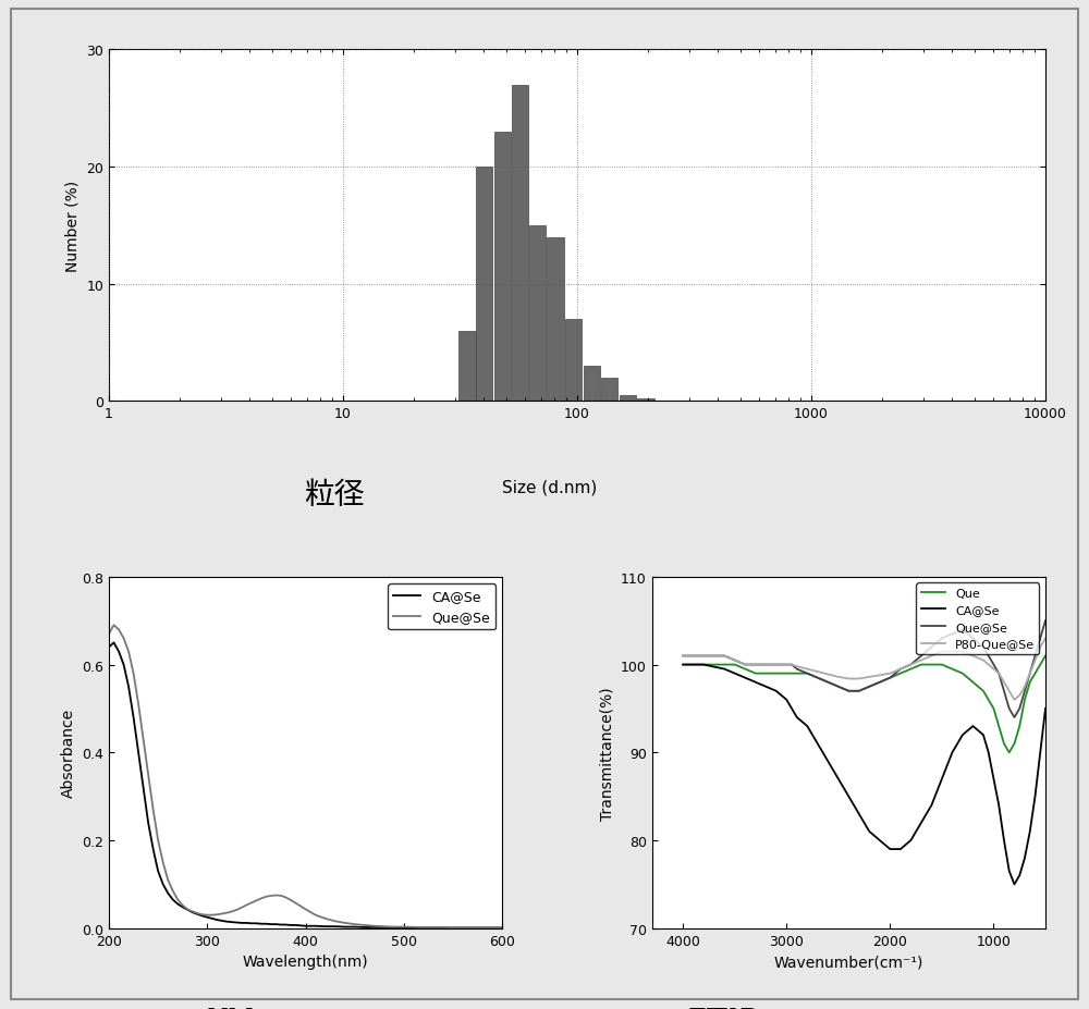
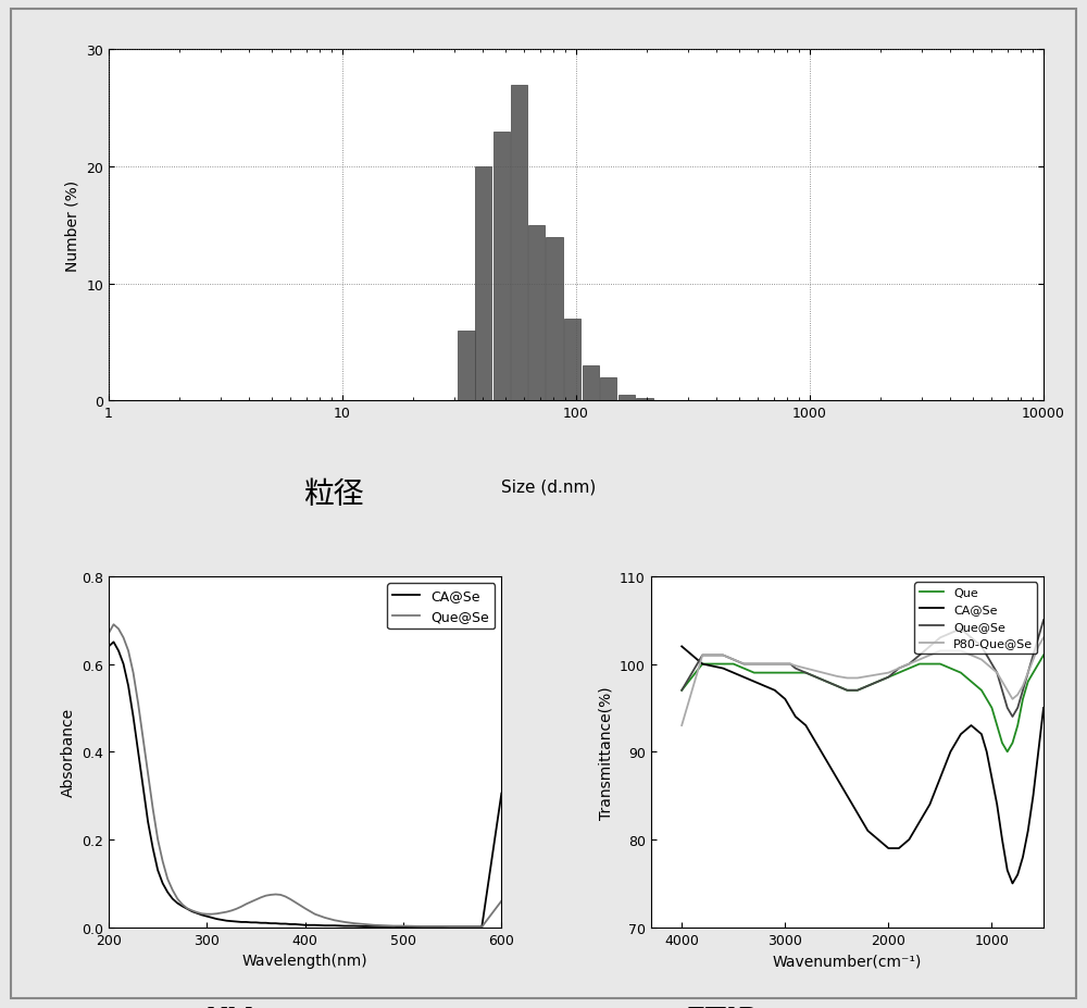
CA@Se/600: 0.001 -> 0.305
Que@Se/600: 0.001 -> 0.060
Que/4000: 100.0 -> 97.0
CA@Se/4000: 100.0 -> 102.0
Que@Se/4000: 101.0 -> 97.0
P80-Que@Se/4000: 101.0 -> 93.0
